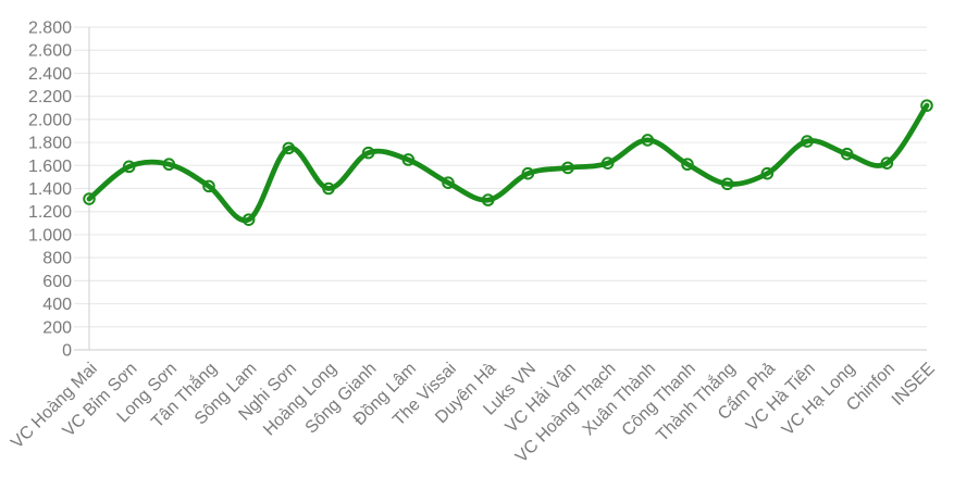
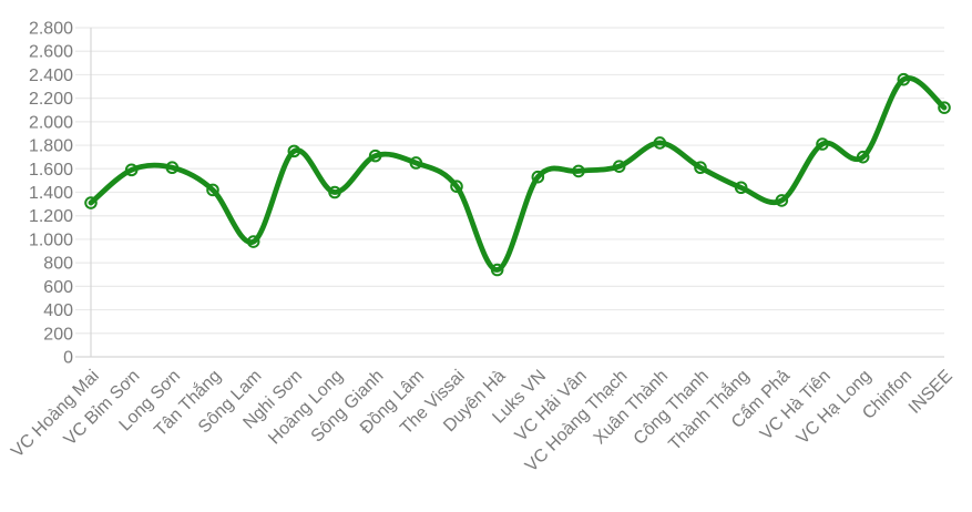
Sông Lam: 1130 -> 980
Duyên Hà: 1300 -> 740
Cẩm Phả: 1530 -> 1330
Chinfon: 1620 -> 2360
